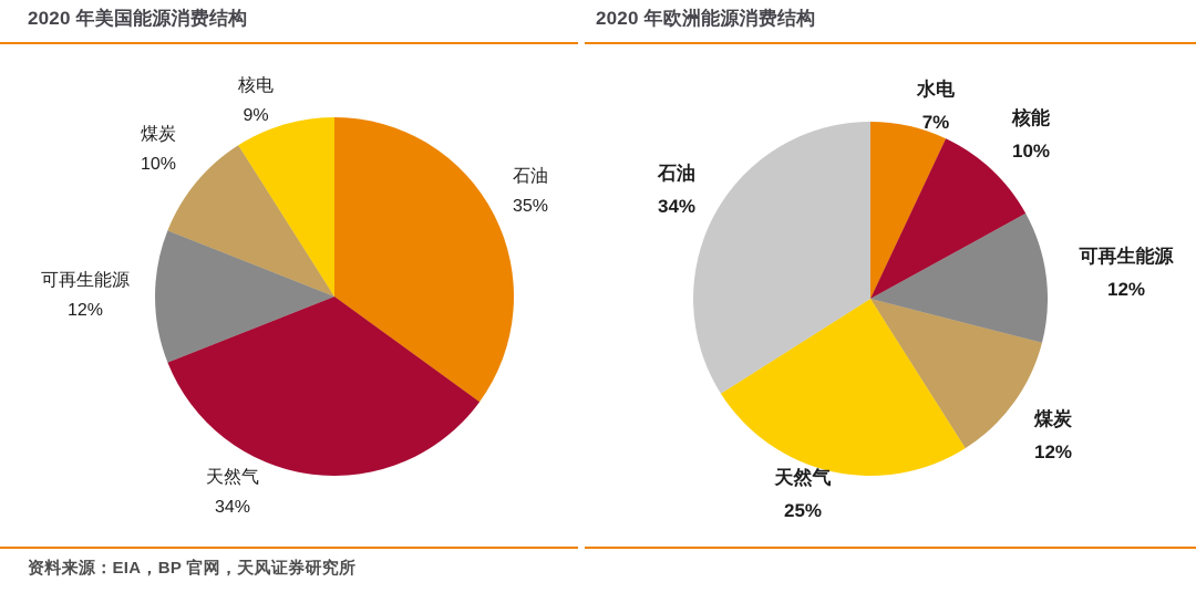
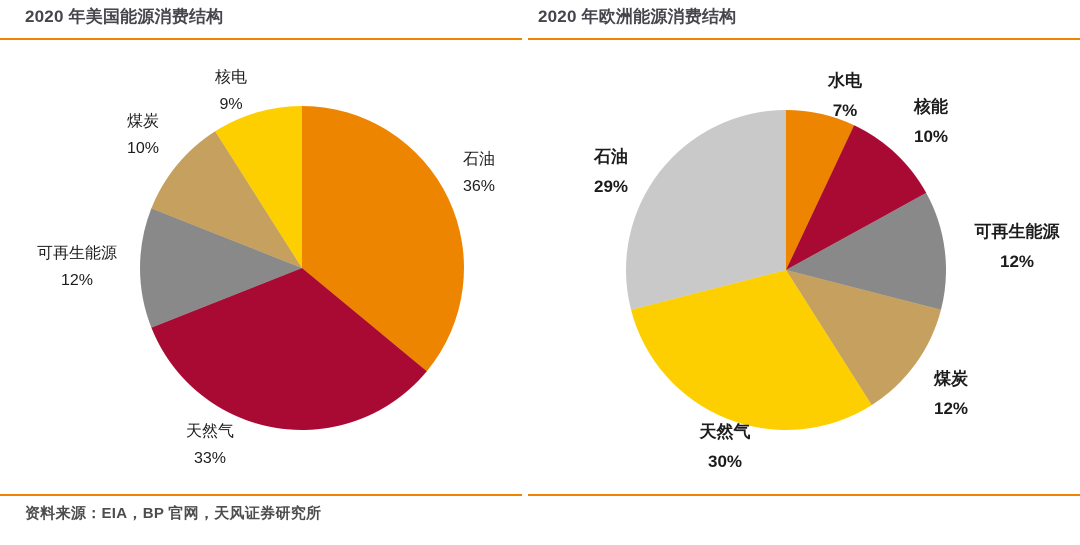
2020 年美国能源消费结构/石油: 35% -> 36%
2020 年美国能源消费结构/天然气: 34% -> 33%
2020 年欧洲能源消费结构/天然气: 25% -> 30%
2020 年欧洲能源消费结构/石油: 34% -> 29%
